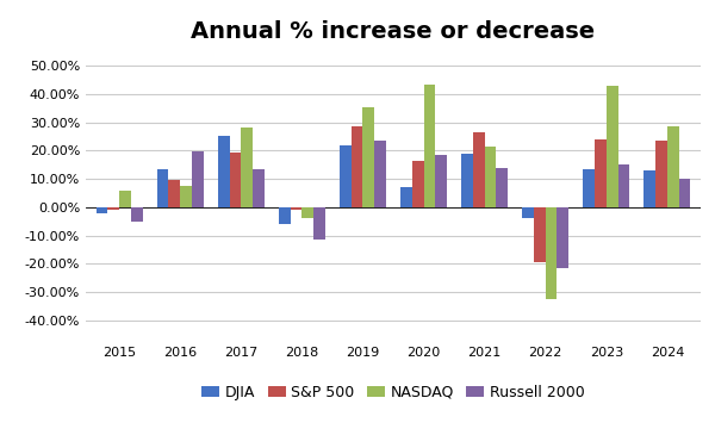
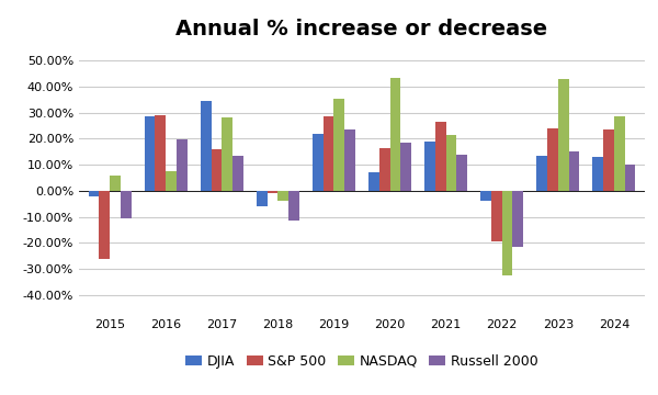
S&P 500/2015: -1.0% -> -26.0%
Russell 2000/2015: -5.0% -> -10.5%
DJIA/2016: 13.5% -> 28.5%
S&P 500/2016: 9.5% -> 29.0%
DJIA/2017: 25.0% -> 34.5%
S&P 500/2017: 19.5% -> 16.0%
